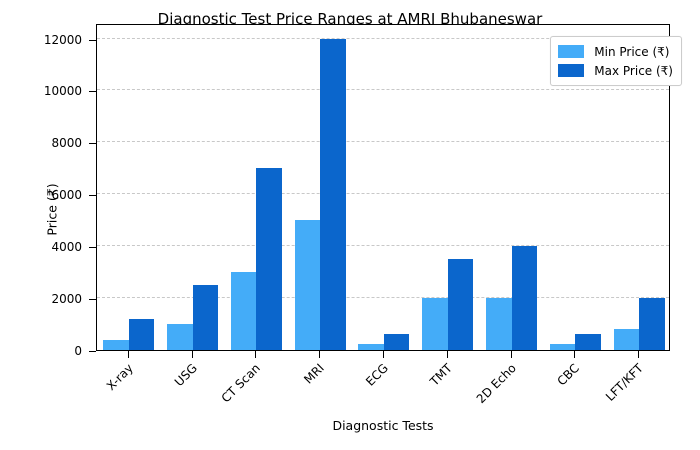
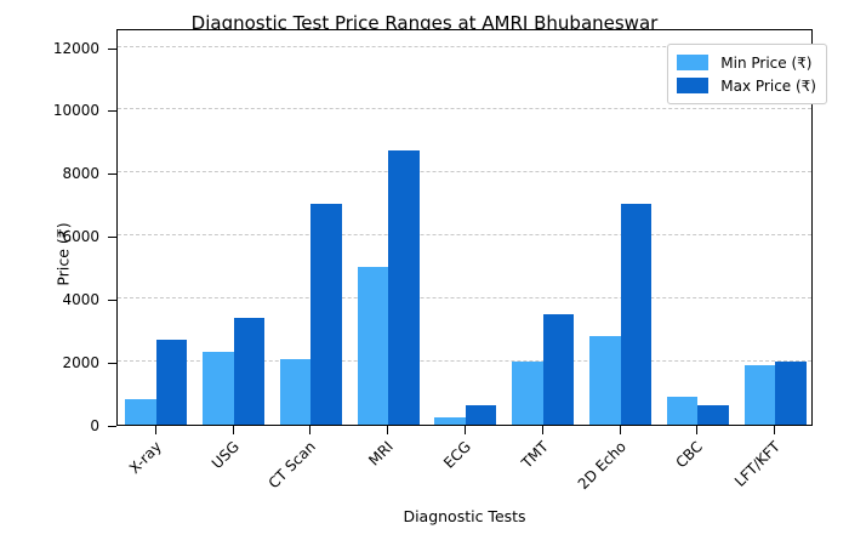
Min Price (₹)/X-ray: 400 -> 800
Max Price (₹)/X-ray: 1200 -> 2700
Min Price (₹)/USG: 1000 -> 2300
Max Price (₹)/USG: 2500 -> 3400
Min Price (₹)/CT Scan: 3000 -> 2100
Max Price (₹)/MRI: 12000 -> 8700
Min Price (₹)/2D Echo: 2000 -> 2800
Max Price (₹)/2D Echo: 4000 -> 7000
Min Price (₹)/CBC: 200 -> 900
Min Price (₹)/LFT/KFT: 800 -> 1900
